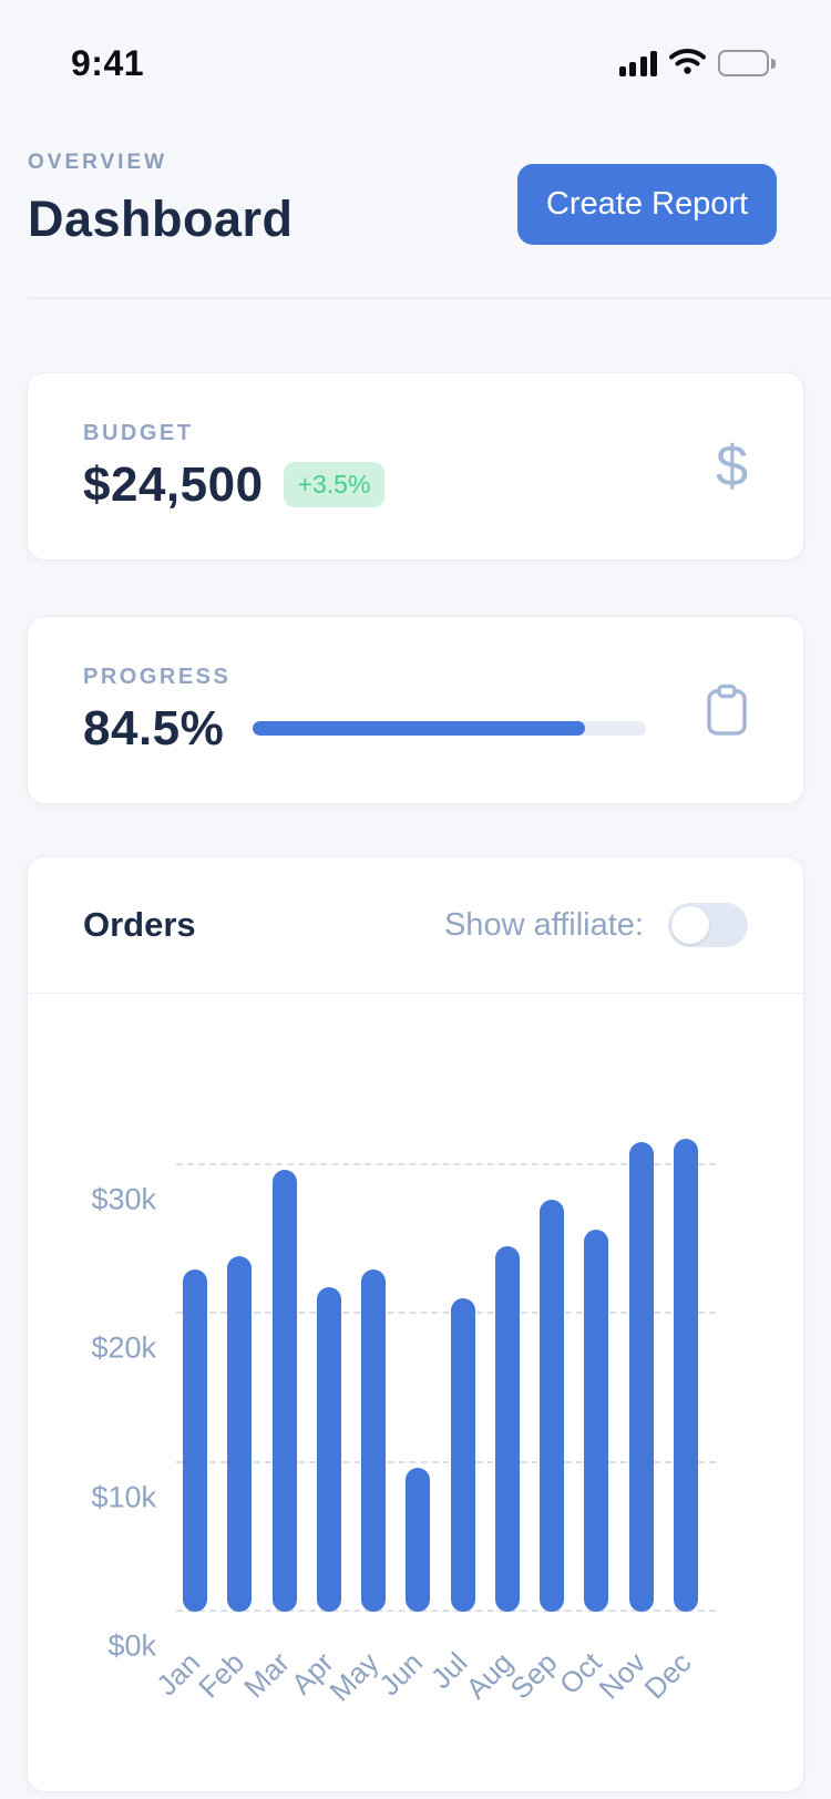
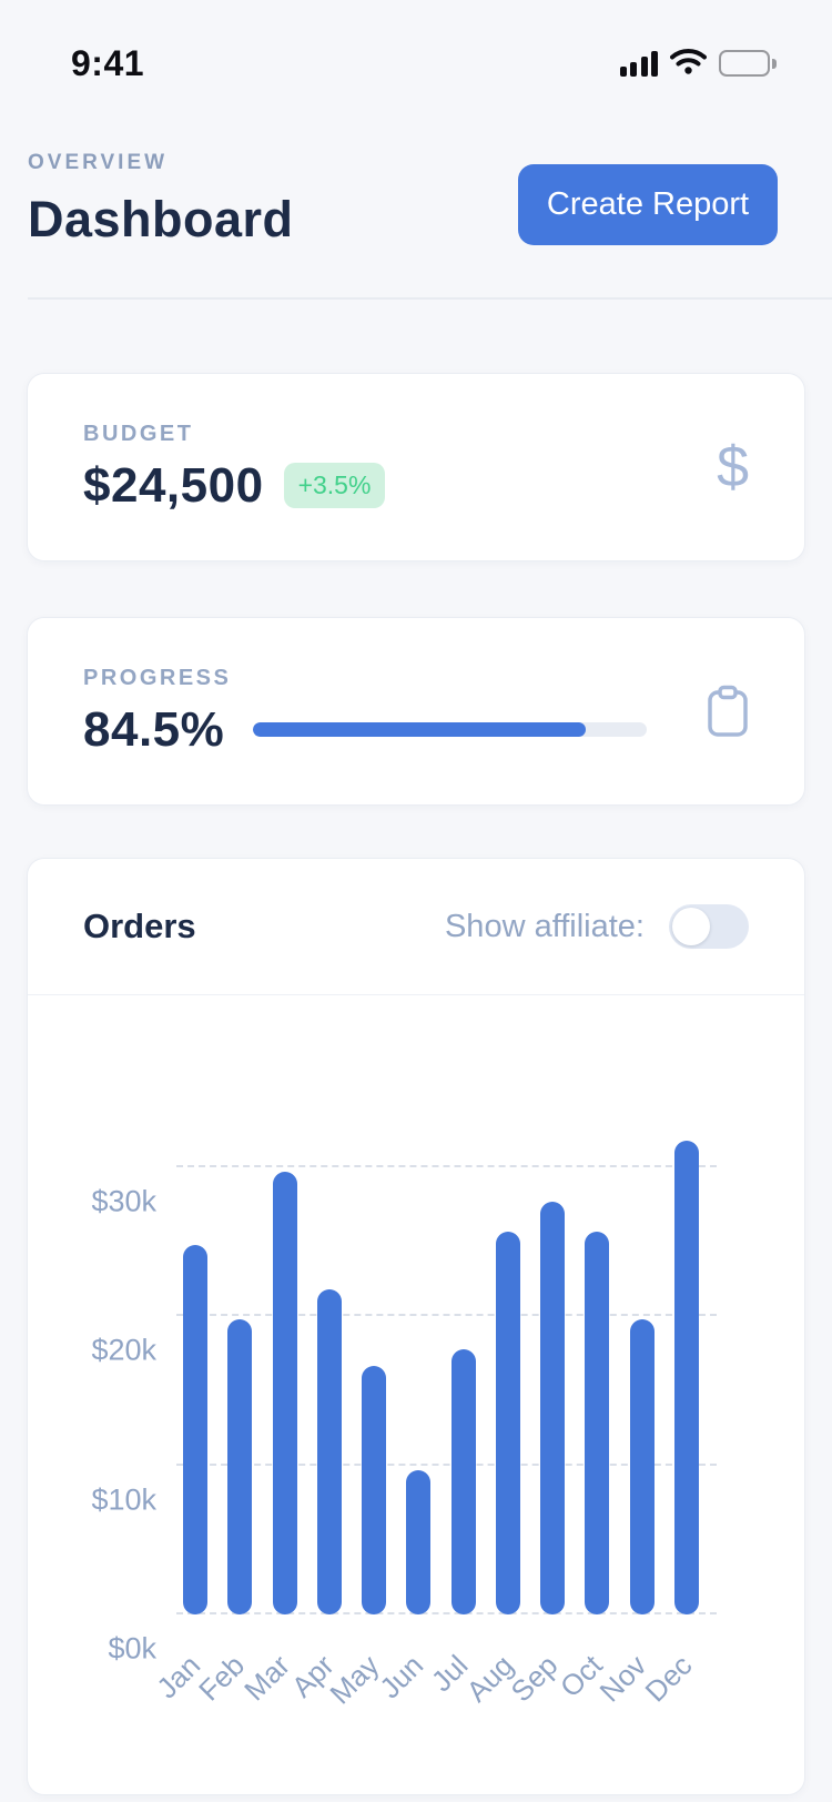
Jan: $23.0k -> $24.8k
Feb: $23.9k -> $19.8k
May: $23.0k -> $16.7k
Jul: $21.1k -> $17.8k
Aug: $24.6k -> $25.7k
Nov: $31.6k -> $19.8k
